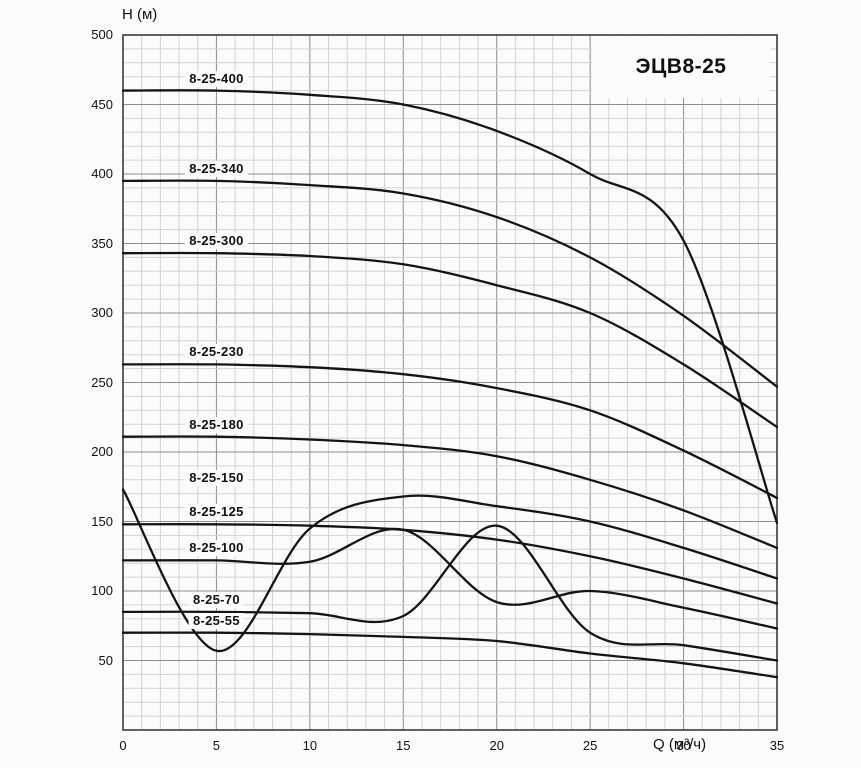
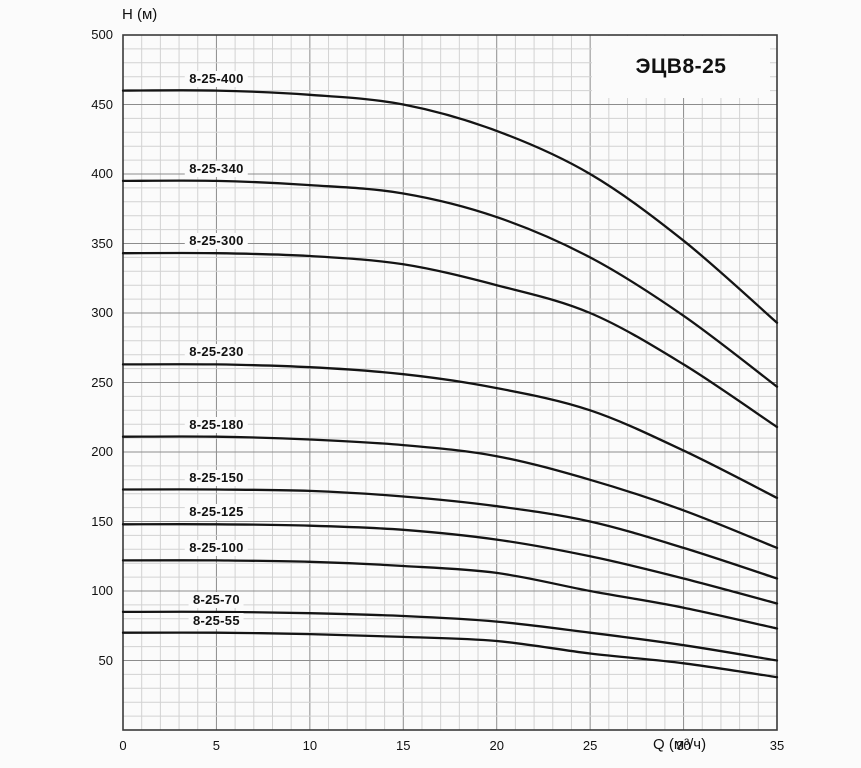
8-25-150/5: 57 -> 173
8-25-150/10: 145 -> 172
8-25-100/15: 144 -> 118
8-25-100/20: 92 -> 113
8-25-70/20: 147 -> 78
8-25-400/35: 149 -> 293
